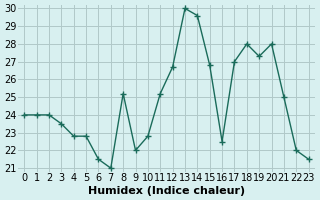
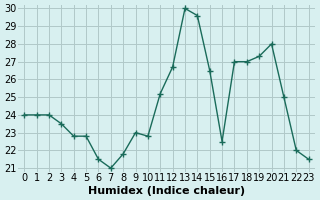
8: 25.2 -> 21.8
9: 22.0 -> 23.0
15: 26.8 -> 26.5
18: 28.0 -> 27.0
